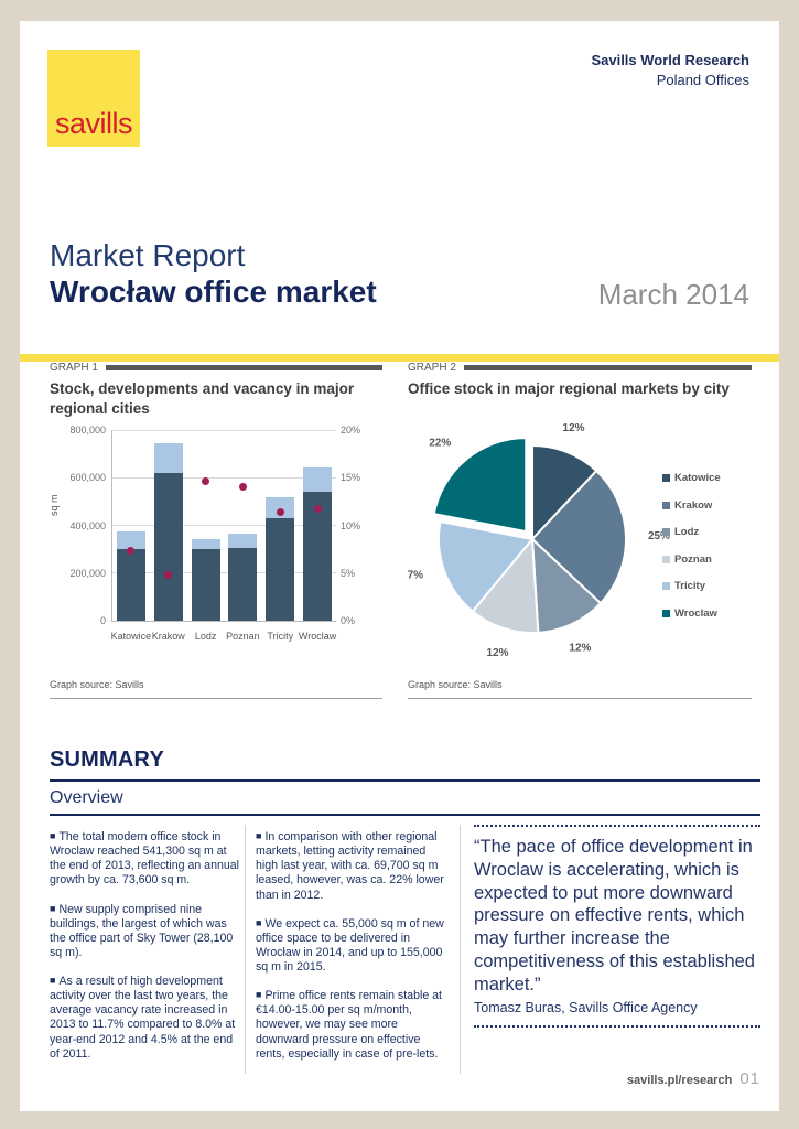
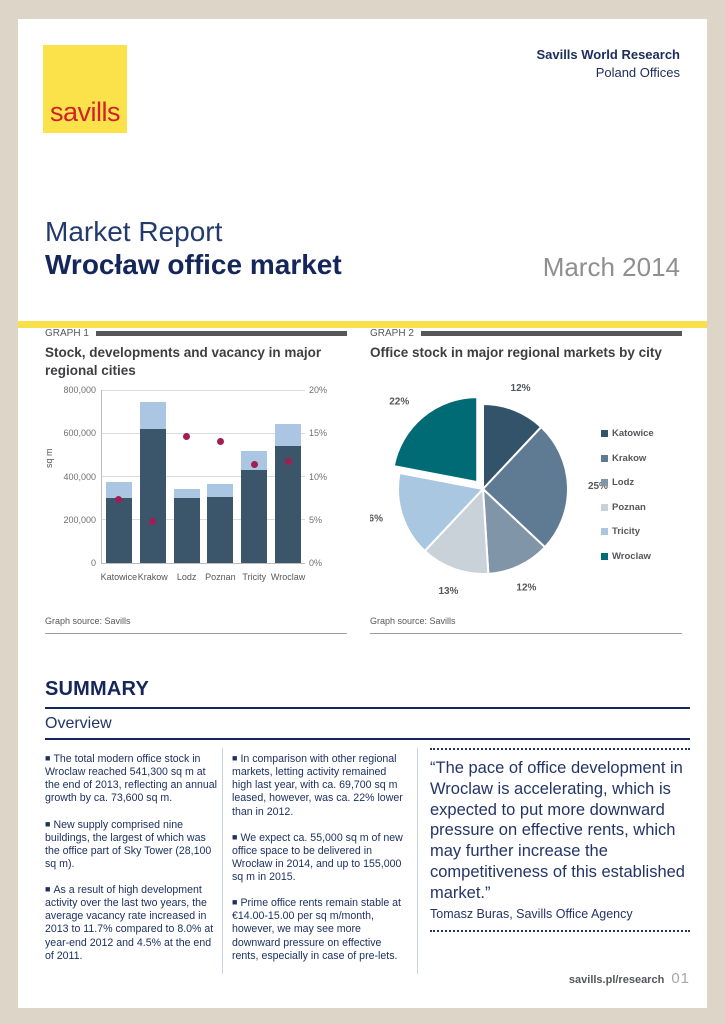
Office stock in major regional markets by city/Poznan: 12% -> 13%
Office stock in major regional markets by city/Tricity: 17% -> 16%
